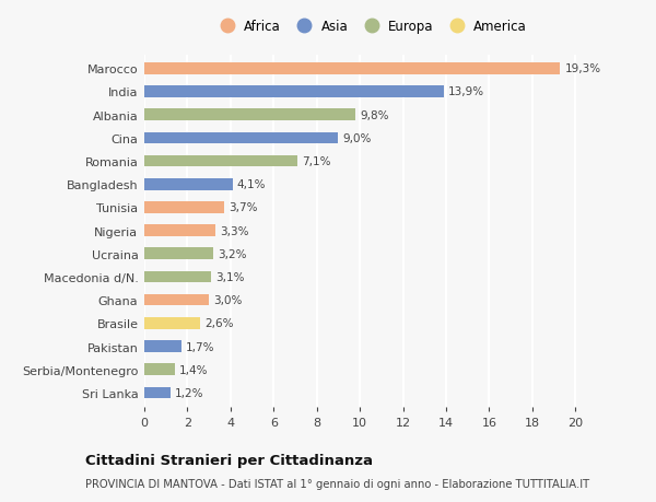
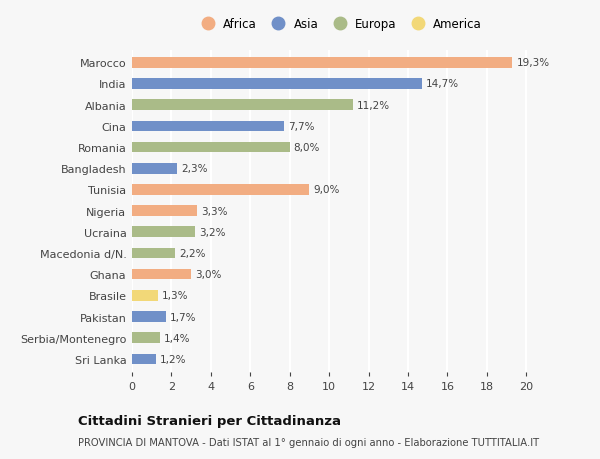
India: 13,9% -> 14,7%
Albania: 9,8% -> 11,2%
Cina: 9,0% -> 7,7%
Romania: 7,1% -> 8,0%
Bangladesh: 4,1% -> 2,3%
Tunisia: 3,7% -> 9,0%
Macedonia d/N.: 3,1% -> 2,2%
Brasile: 2,6% -> 1,3%
